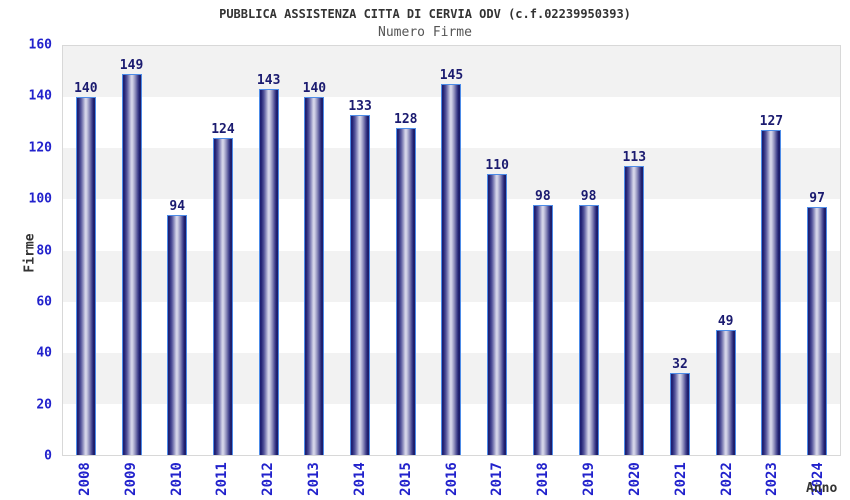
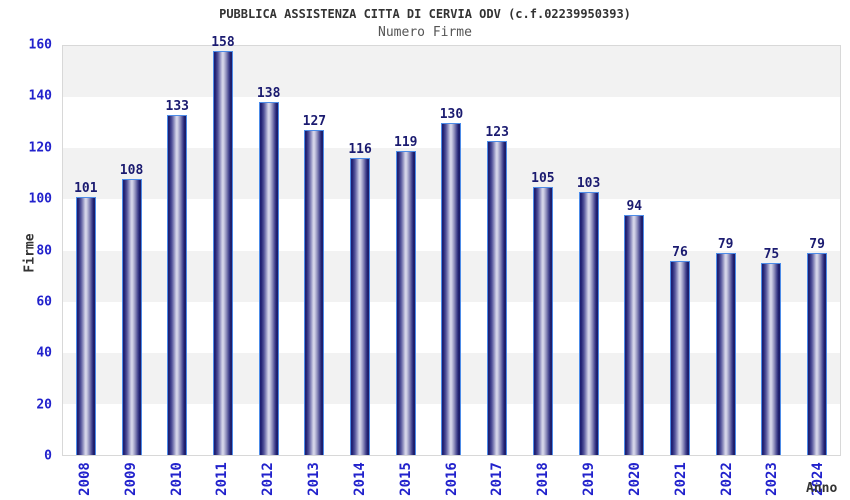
2008: 140 -> 101
2009: 149 -> 108
2010: 94 -> 133
2011: 124 -> 158
2012: 143 -> 138
2013: 140 -> 127
2014: 133 -> 116
2015: 128 -> 119
2016: 145 -> 130
2017: 110 -> 123
2018: 98 -> 105
2019: 98 -> 103
2020: 113 -> 94
2021: 32 -> 76
2022: 49 -> 79
2023: 127 -> 75
2024: 97 -> 79
